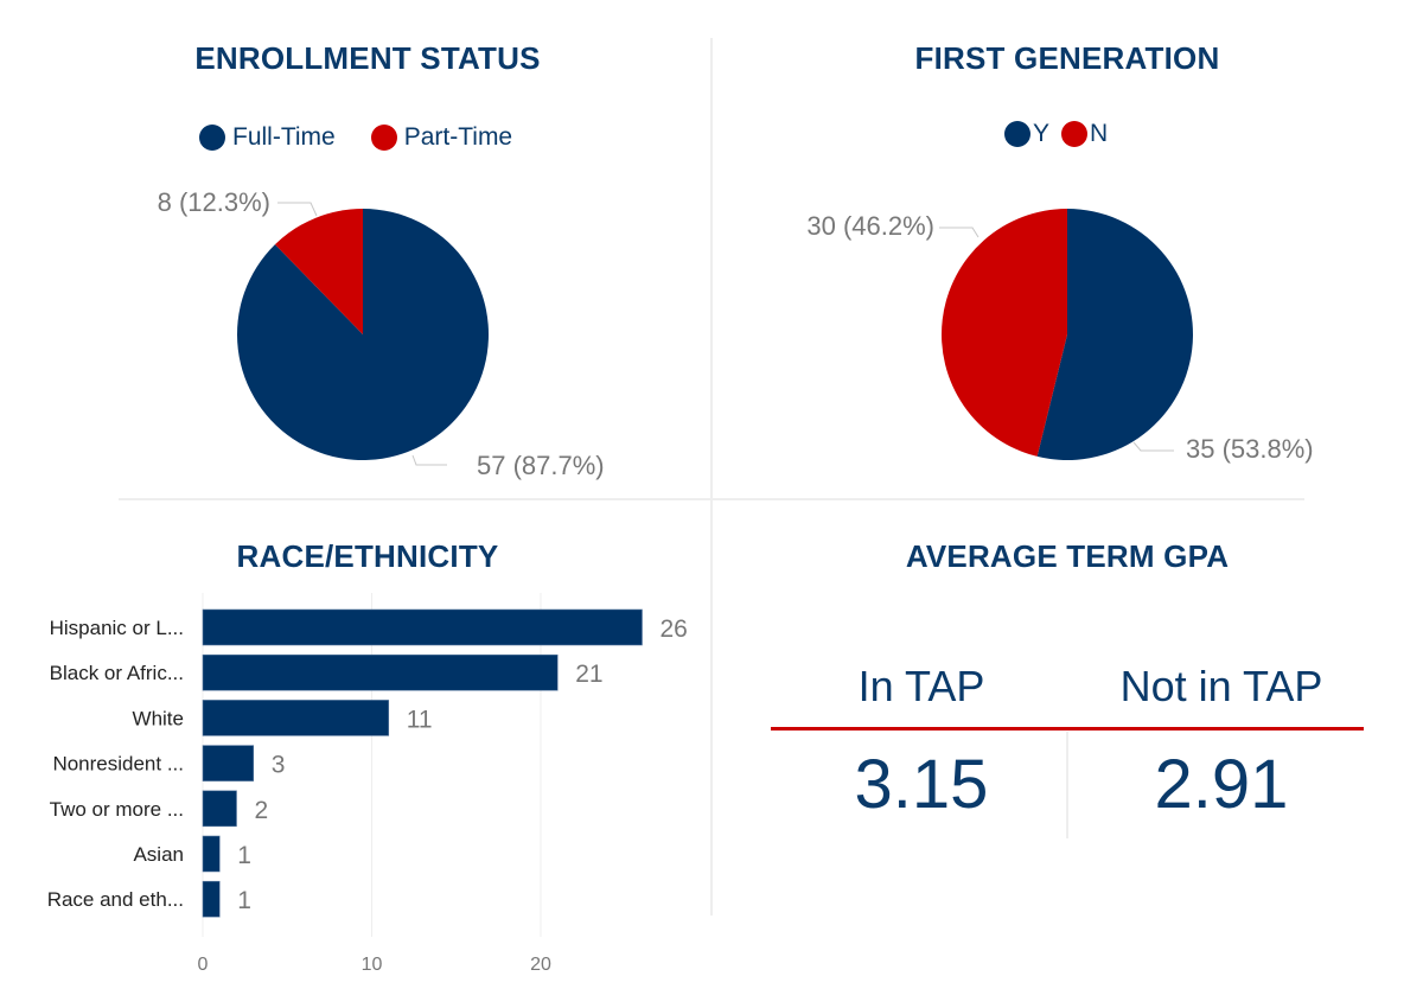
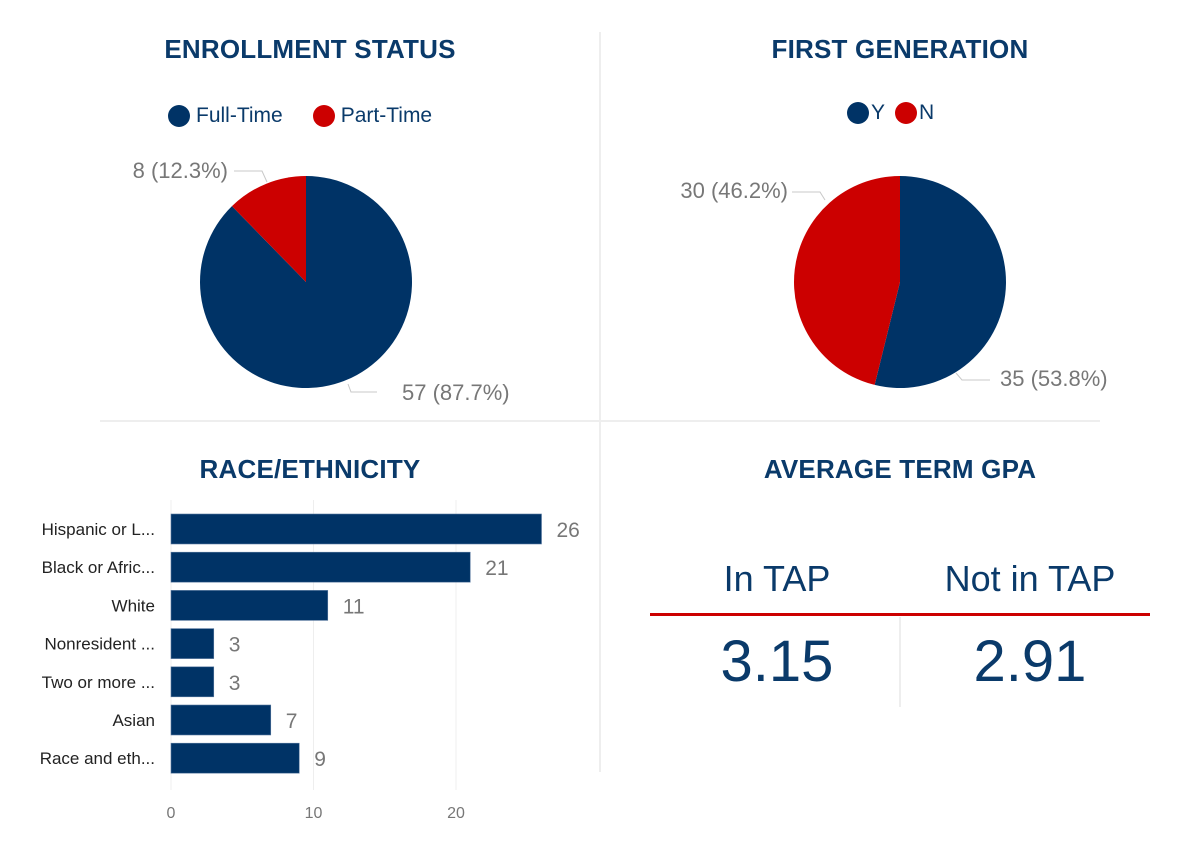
RACE/ETHNICITY/Two or more ...: 2 -> 3
RACE/ETHNICITY/Asian: 1 -> 7
RACE/ETHNICITY/Race and eth...: 1 -> 9
